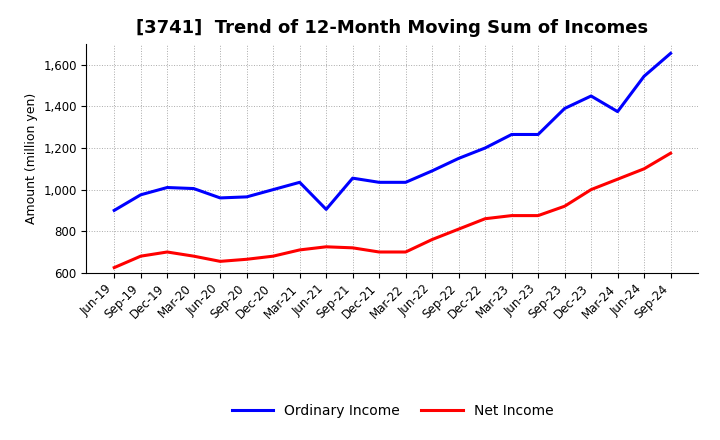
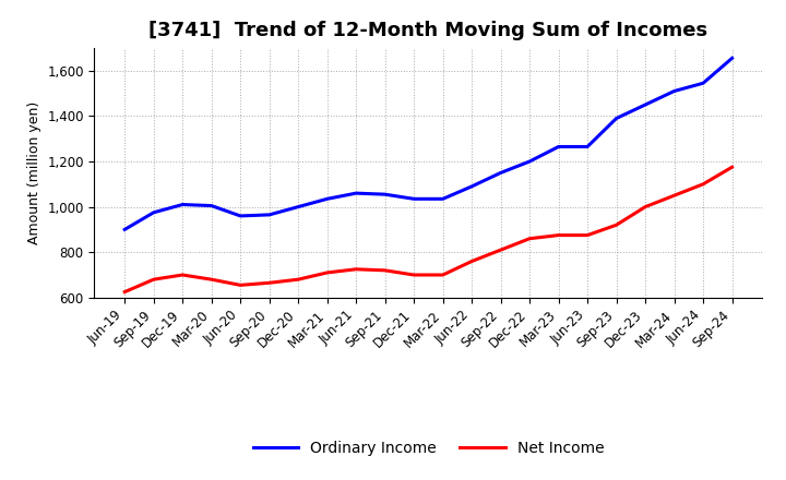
Ordinary Income/Jun-21: 905 -> 1,060
Ordinary Income/Mar-24: 1,375 -> 1,510
